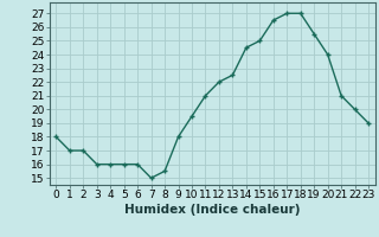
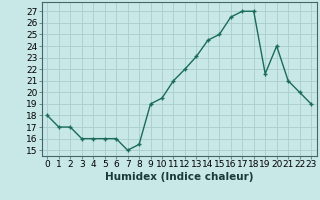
9: 18.0 -> 19.0
13: 22.5 -> 23.1
19: 25.5 -> 21.6
